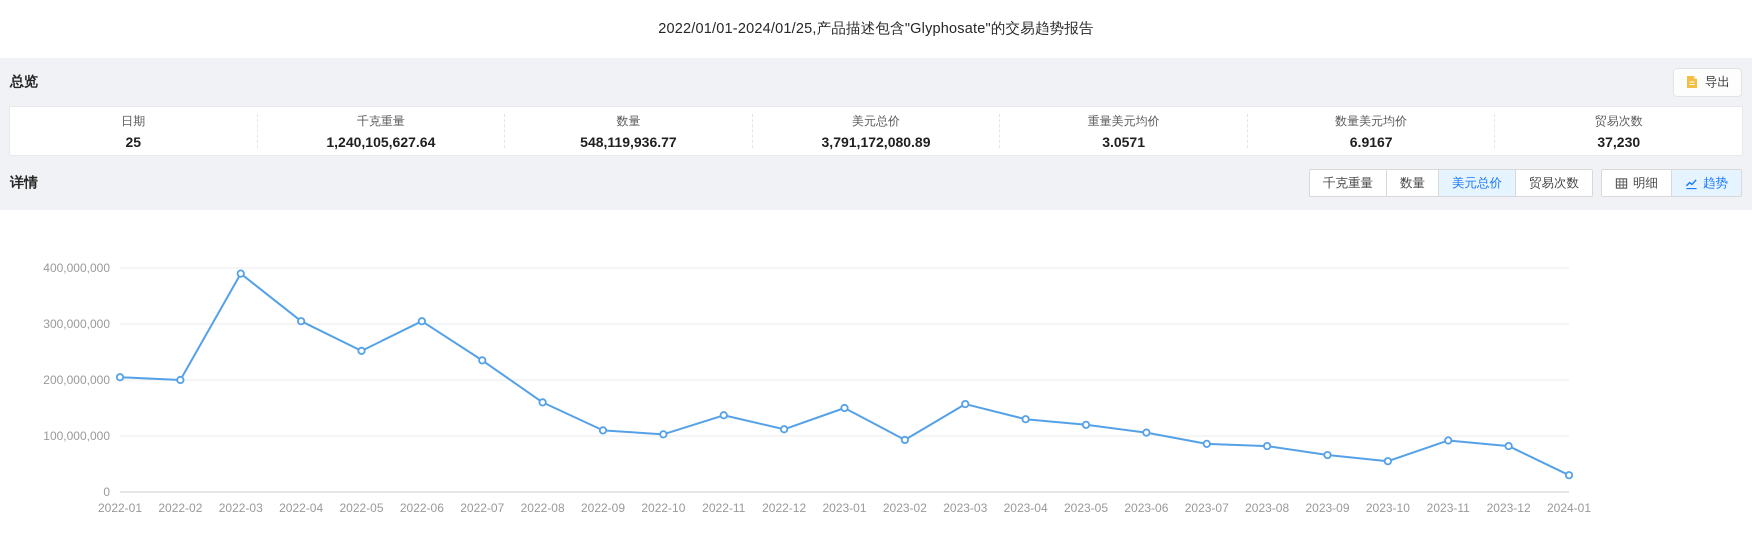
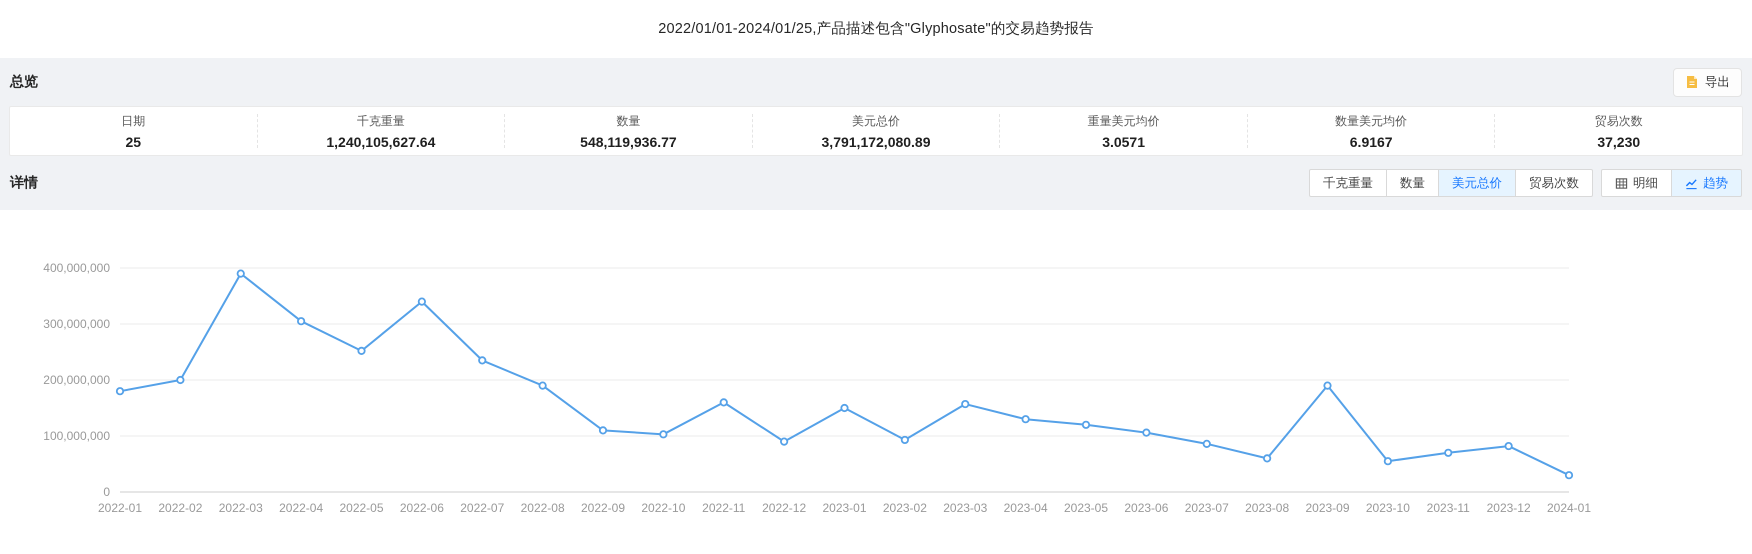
2022-01: 200000000 -> 180000000
2022-06: 300000000 -> 340000000
2022-08: 160000000 -> 190000000
2022-11: 140000000 -> 160000000
2022-12: 110000000 -> 90000000
2023-08: 80000000 -> 60000000
2023-09: 70000000 -> 190000000
2023-11: 90000000 -> 70000000
